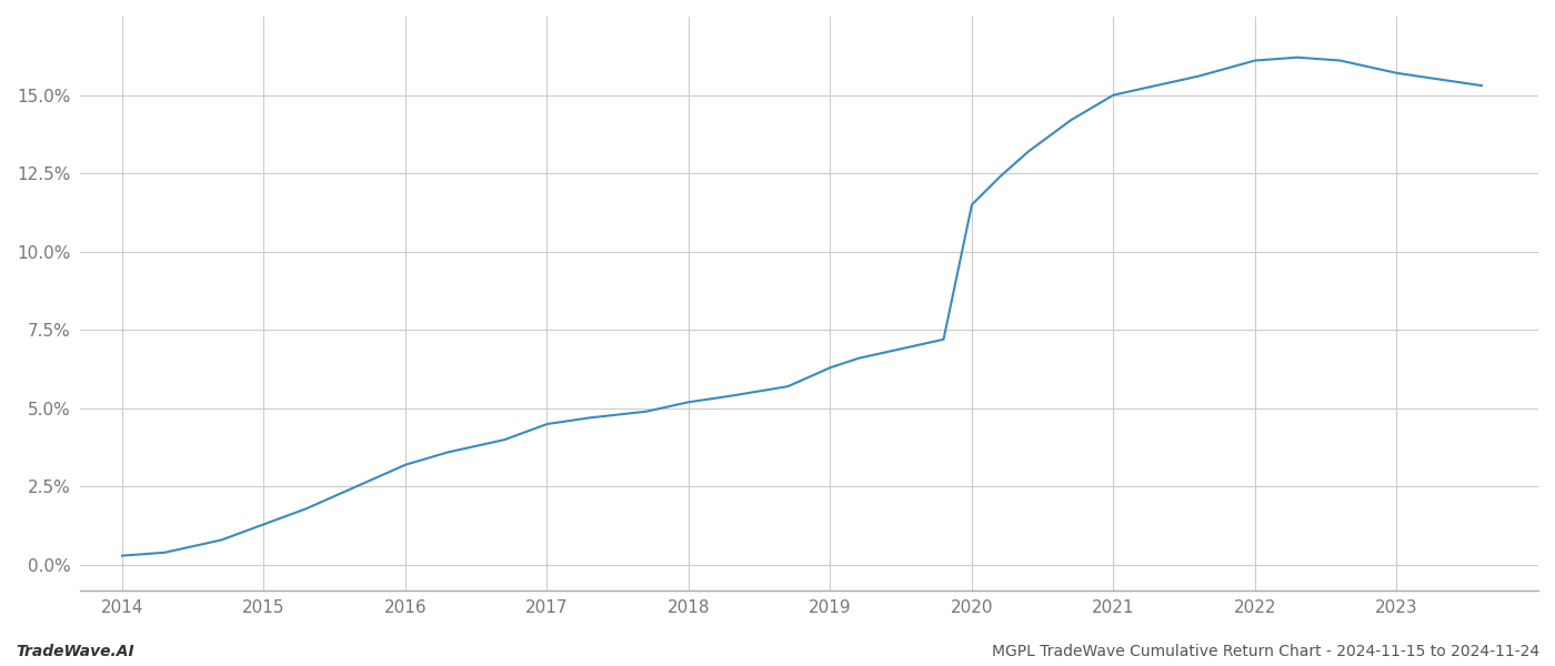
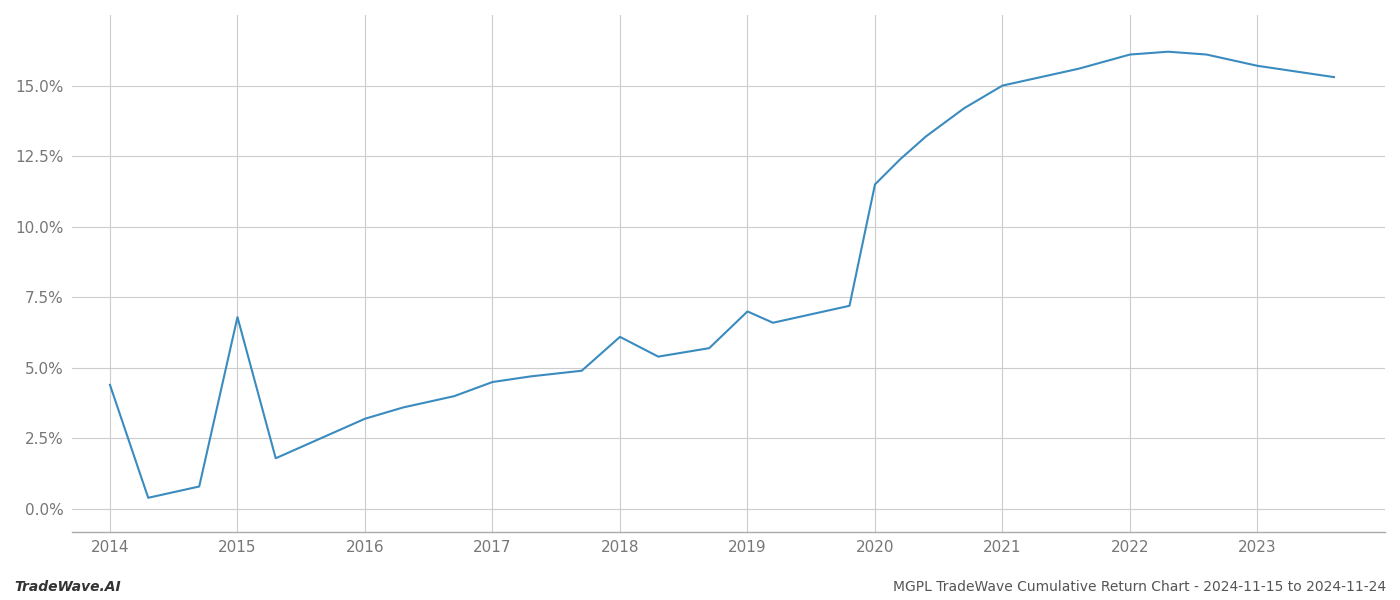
2014: 0.3% -> 4.4%
2015: 1.3% -> 6.8%
2018: 5.2% -> 6.1%
2019: 6.3% -> 7.0%
